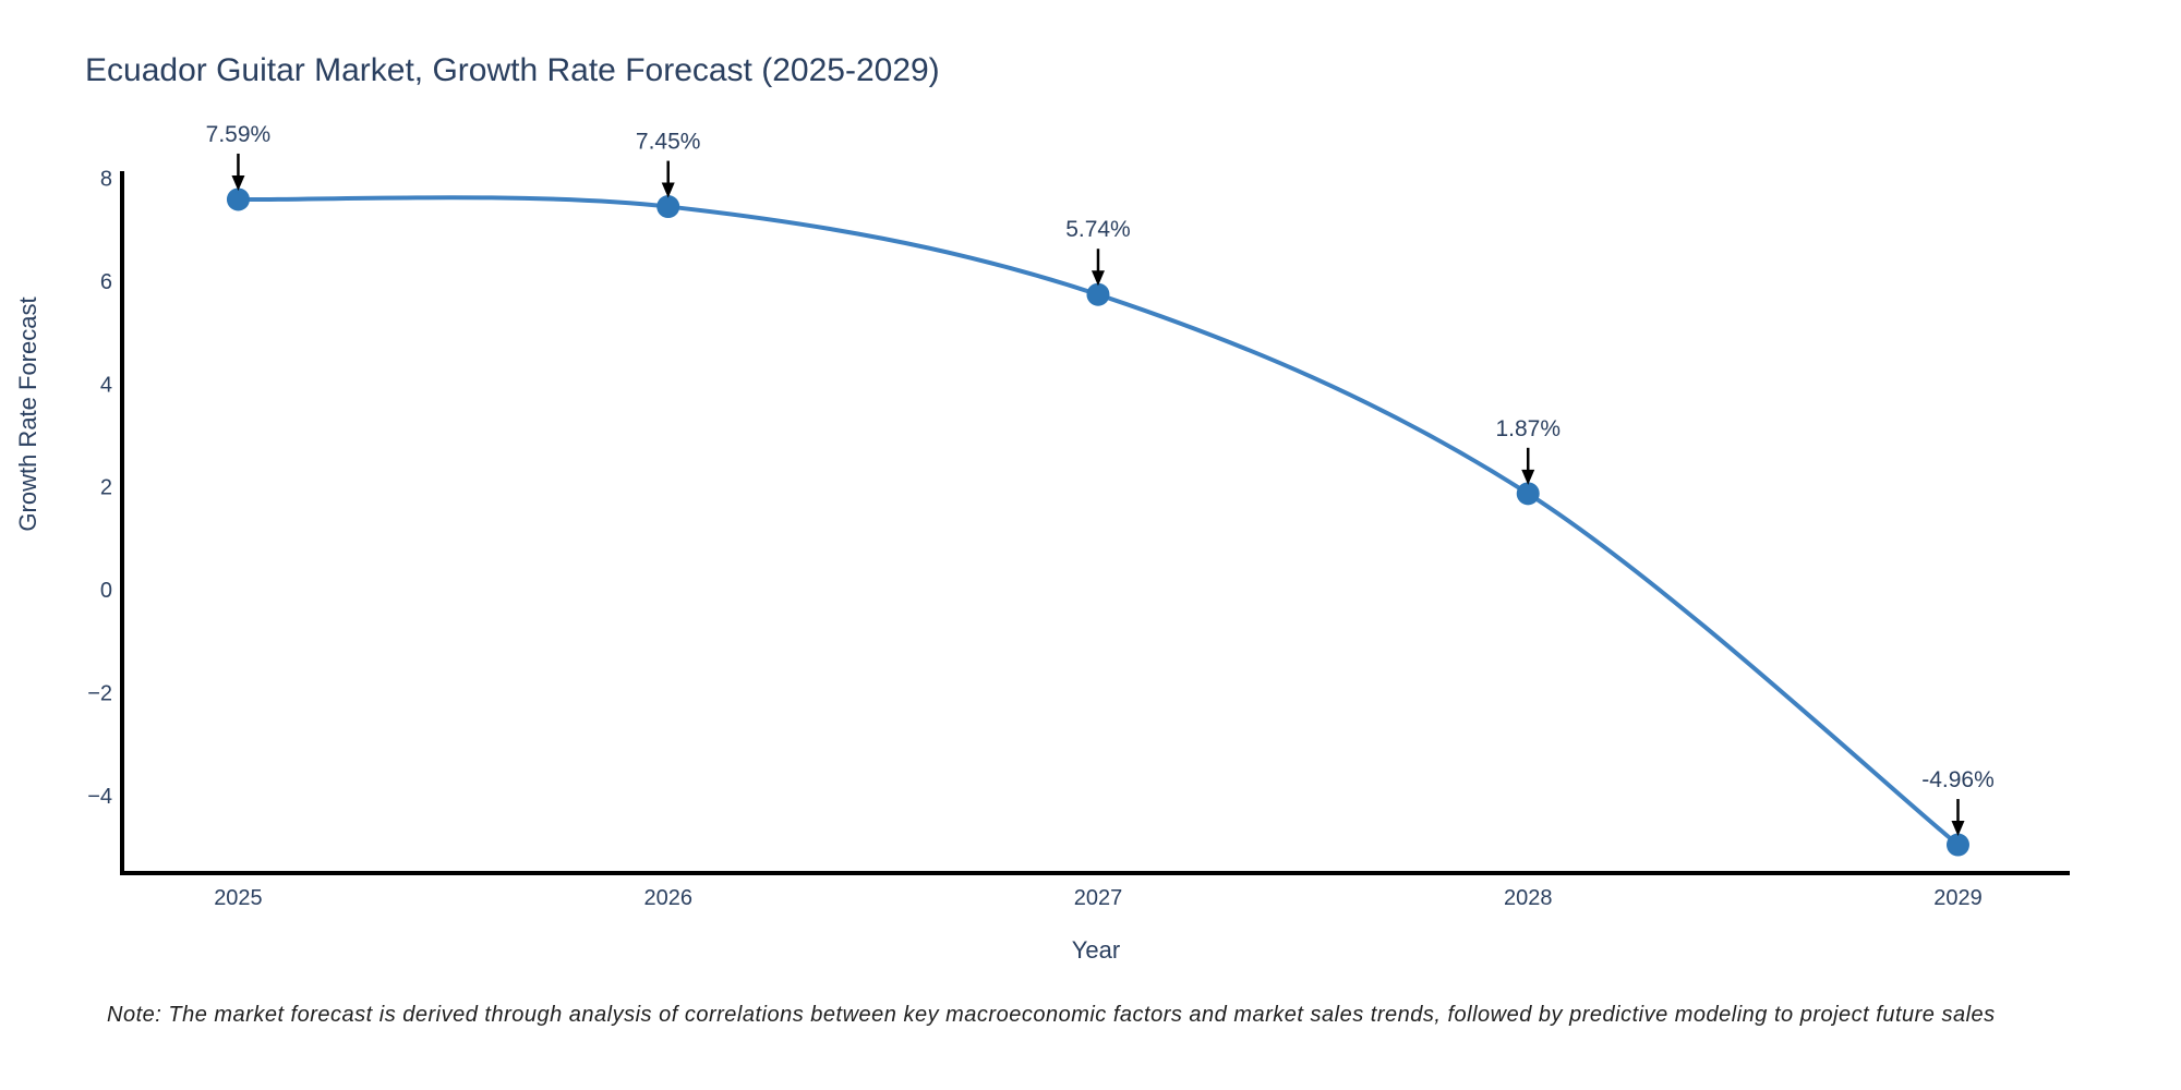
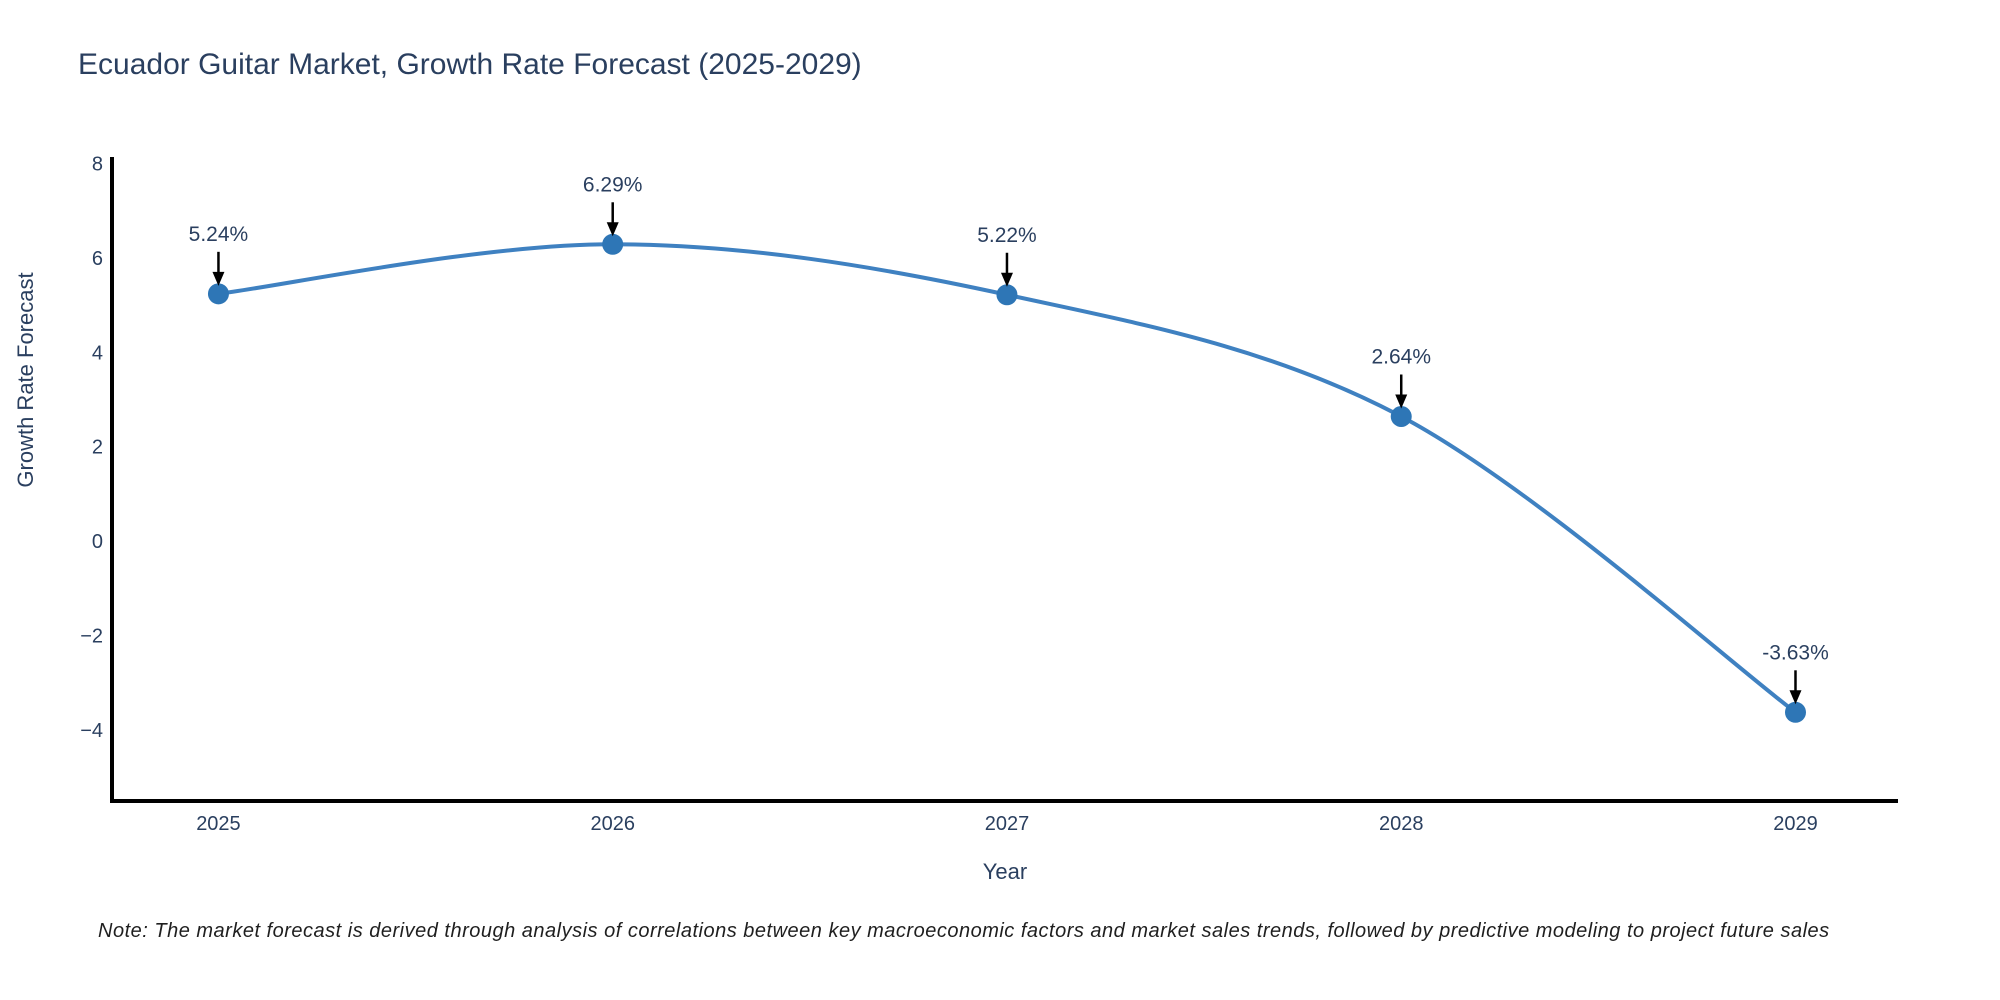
2025: 7.59% -> 5.24%
2026: 7.45% -> 6.29%
2027: 5.74% -> 5.22%
2028: 1.87% -> 2.64%
2029: -4.96% -> -3.63%
